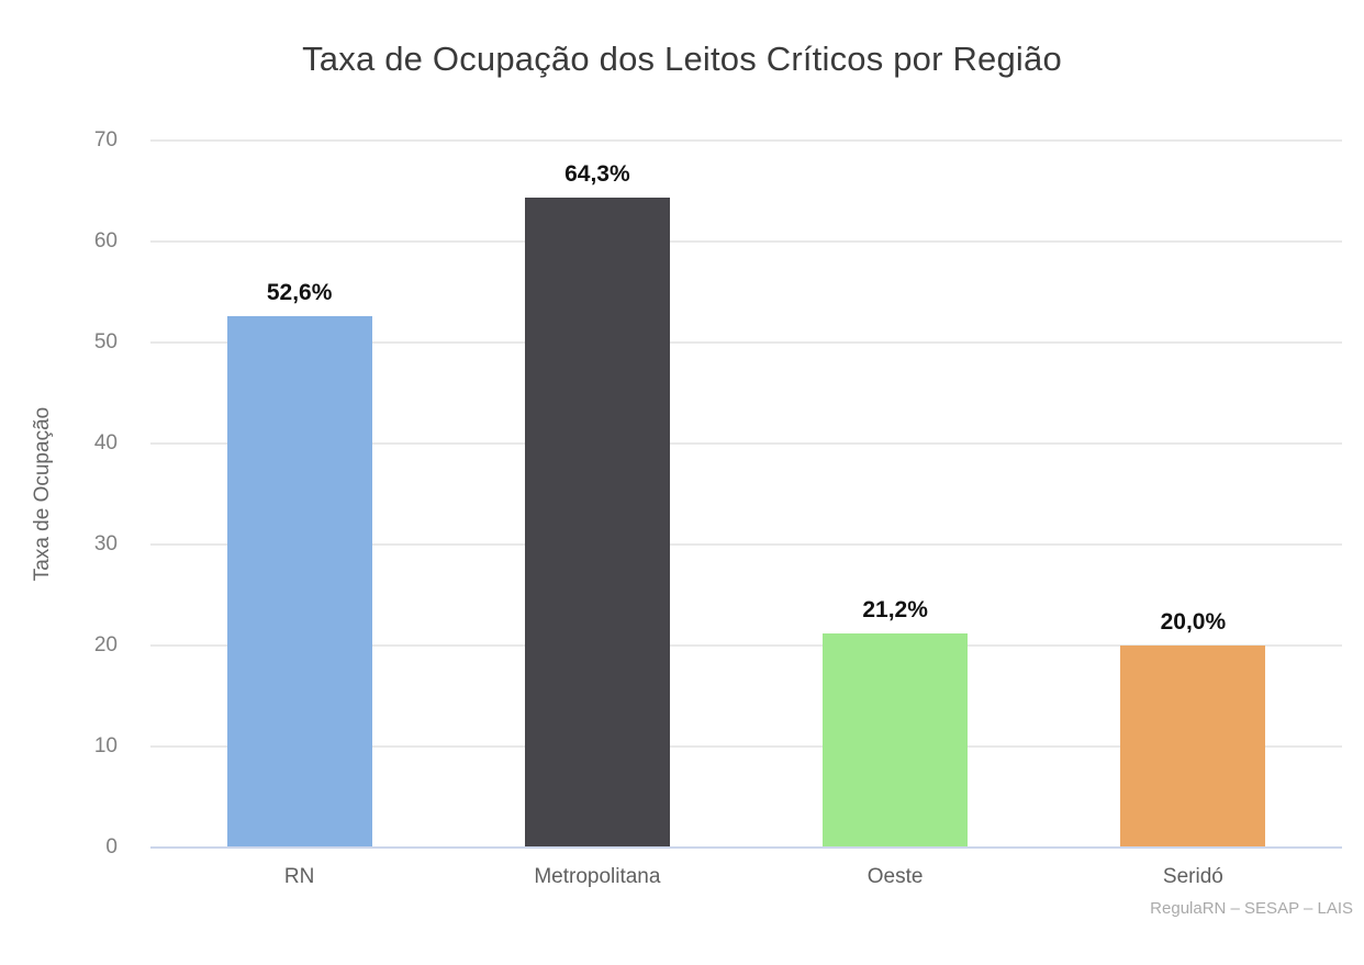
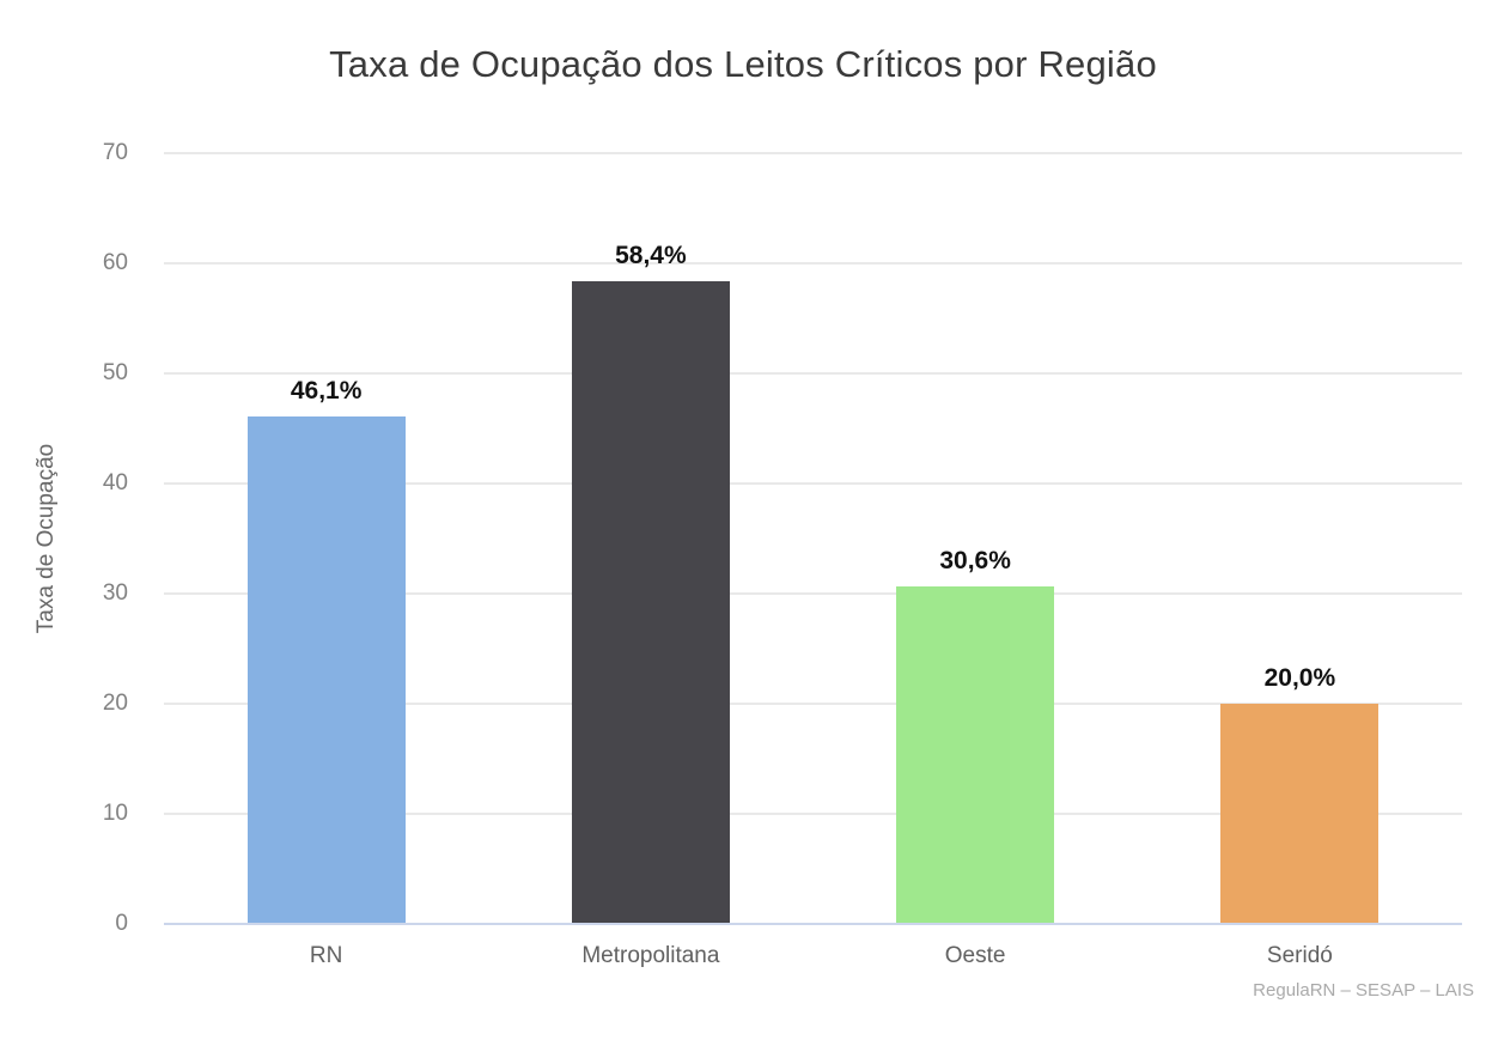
RN: 52,6% -> 46,1%
Metropolitana: 64,3% -> 58,4%
Oeste: 21,2% -> 30,6%
